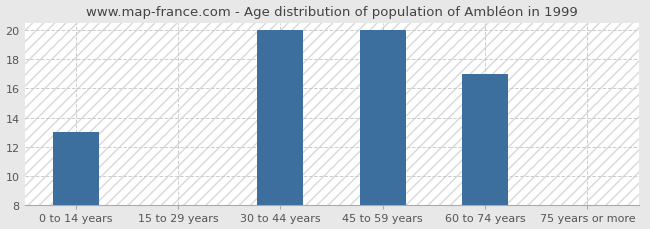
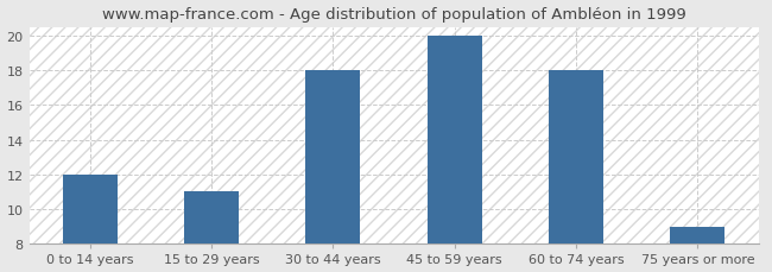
0 to 14 years: 13 -> 12
15 to 29 years: 8 -> 11
30 to 44 years: 20 -> 18
60 to 74 years: 17 -> 18
75 years or more: 8 -> 9
